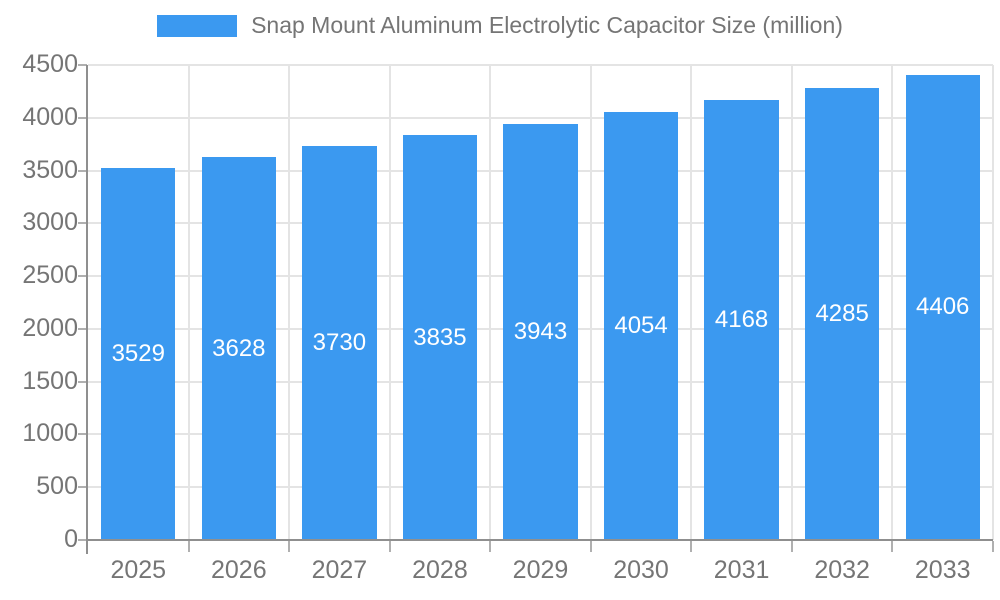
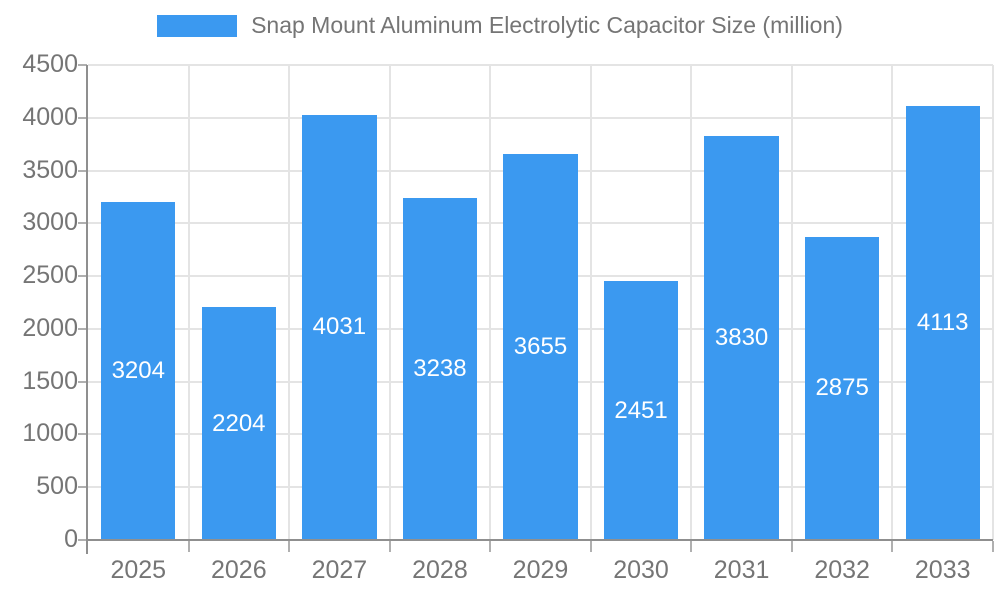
2025: 3529 -> 3204
2026: 3628 -> 2204
2027: 3730 -> 4031
2028: 3835 -> 3238
2029: 3943 -> 3655
2030: 4054 -> 2451
2031: 4168 -> 3830
2032: 4285 -> 2875
2033: 4406 -> 4113
